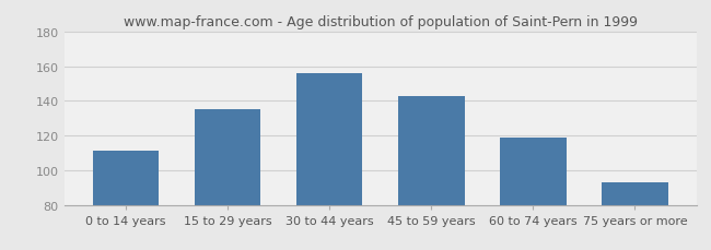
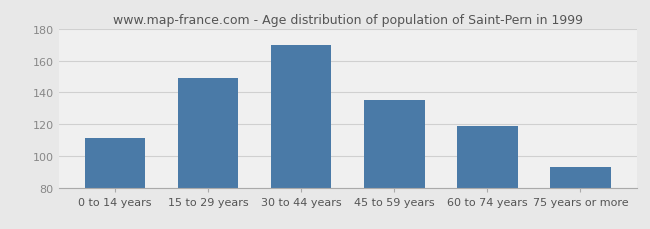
15 to 29 years: 135 -> 149
30 to 44 years: 156 -> 170
45 to 59 years: 143 -> 135
